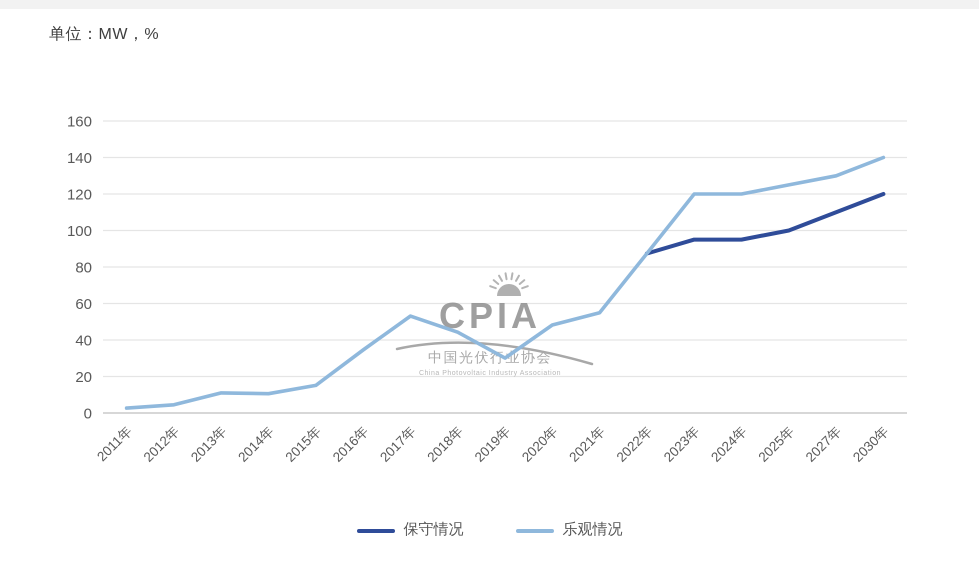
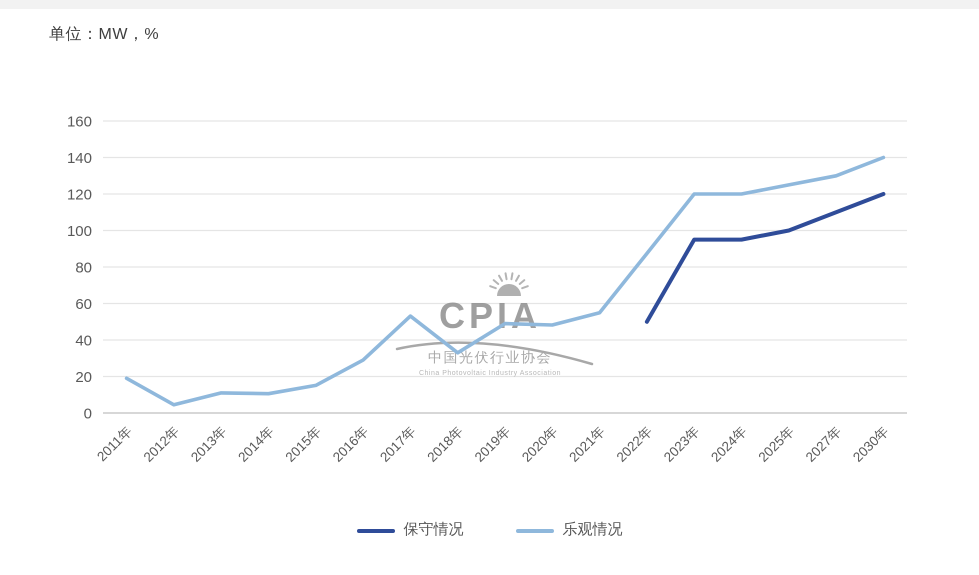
乐观情况/2011年: 3 -> 19
乐观情况/2016年: 34 -> 29
乐观情况/2018年: 44 -> 33
乐观情况/2019年: 30 -> 49
保守情况/2022年: 87 -> 50
